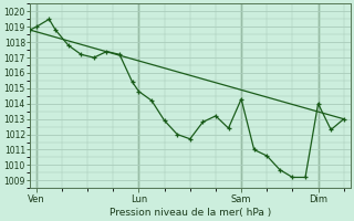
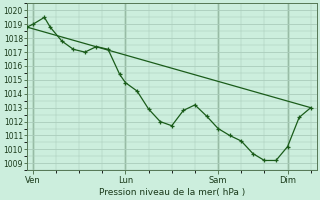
Sam: 1014.3 -> 1011.5
Dim: 1014.0 -> 1010.2
